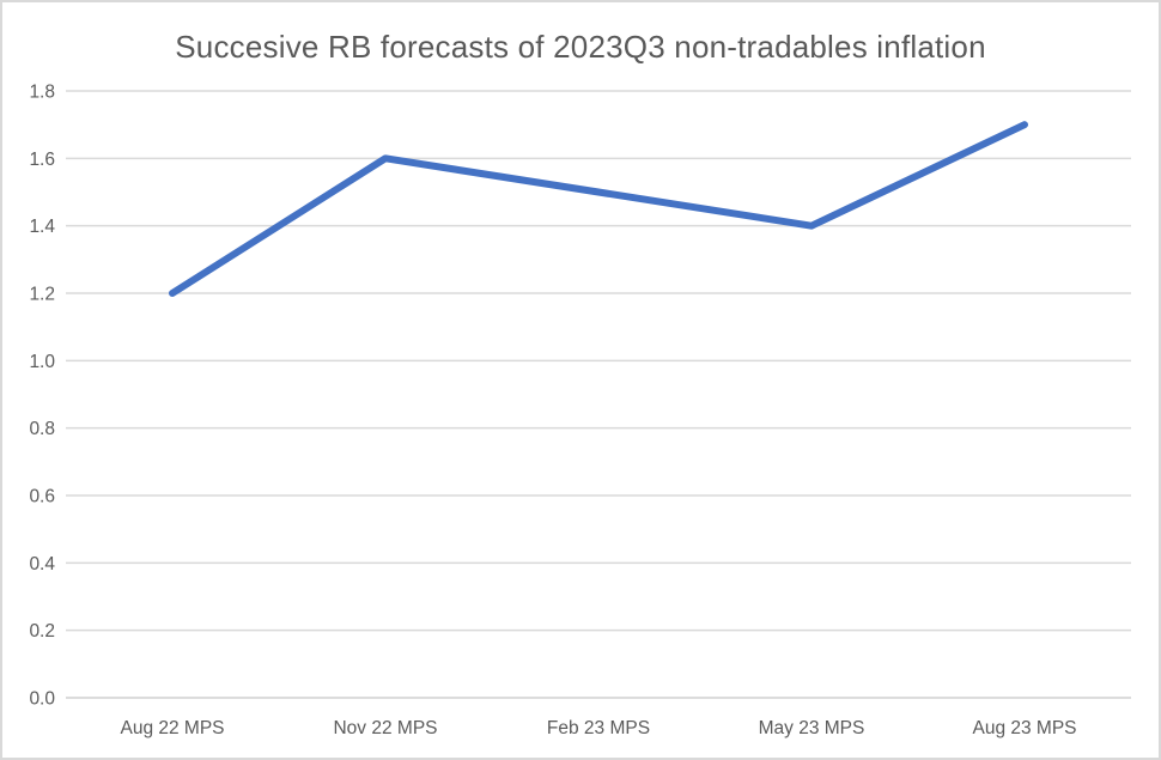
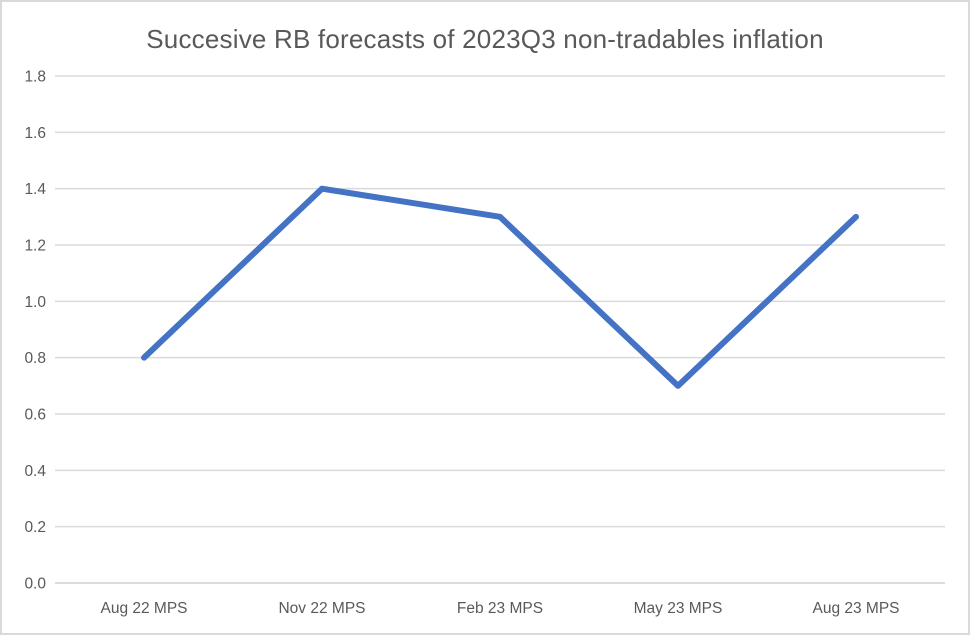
Aug 22 MPS: 1.2 -> 0.8
Nov 22 MPS: 1.6 -> 1.4
Feb 23 MPS: 1.5 -> 1.3
May 23 MPS: 1.4 -> 0.7
Aug 23 MPS: 1.7 -> 1.3
